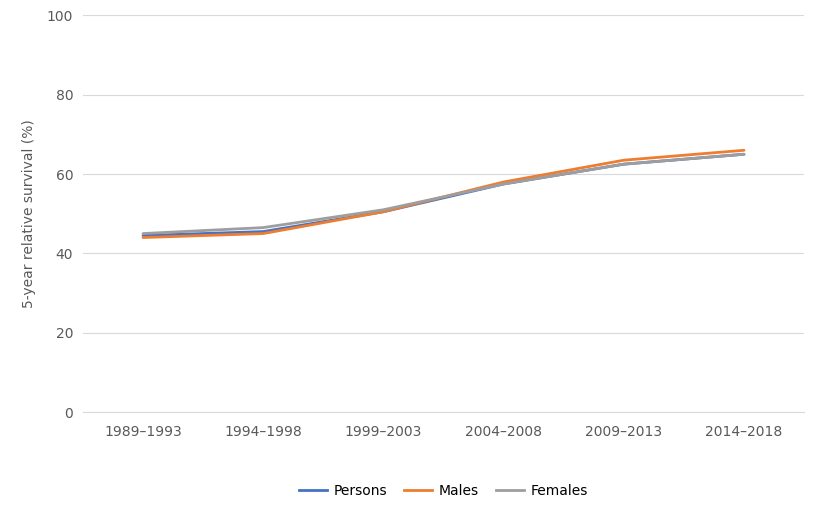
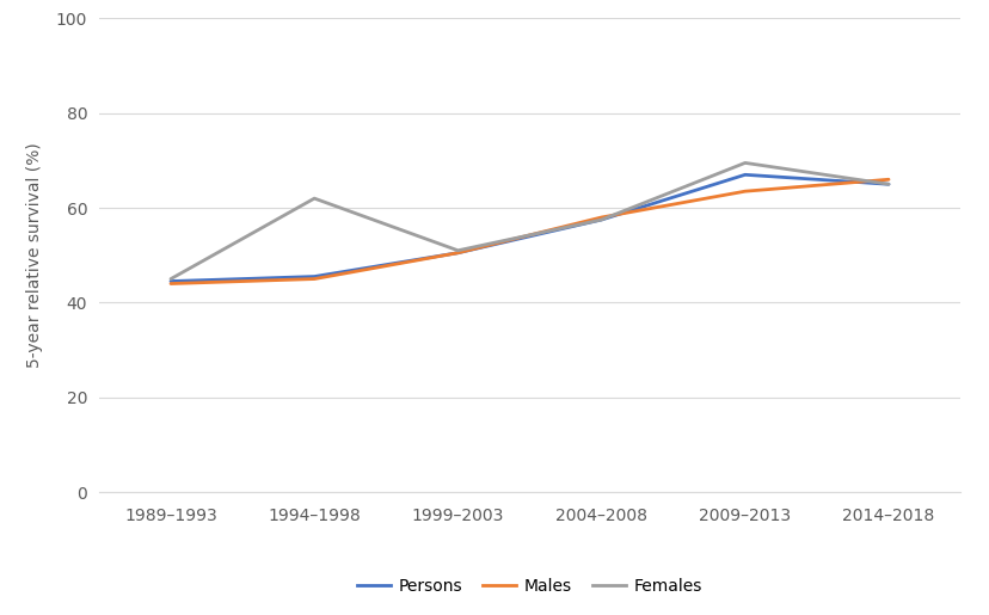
Females/1994–1998: 46.5 -> 62.0
Persons/2009–2013: 62.5 -> 67.0
Females/2009–2013: 62.5 -> 69.5
